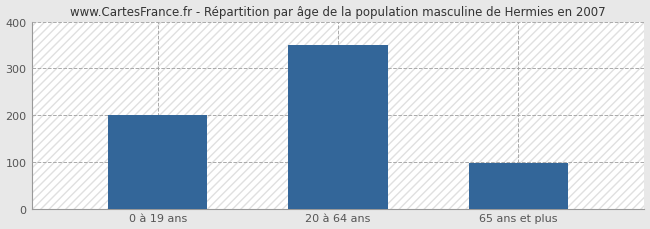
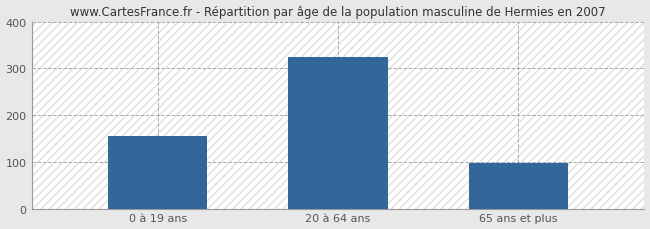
0 à 19 ans: 200 -> 155
20 à 64 ans: 350 -> 325
